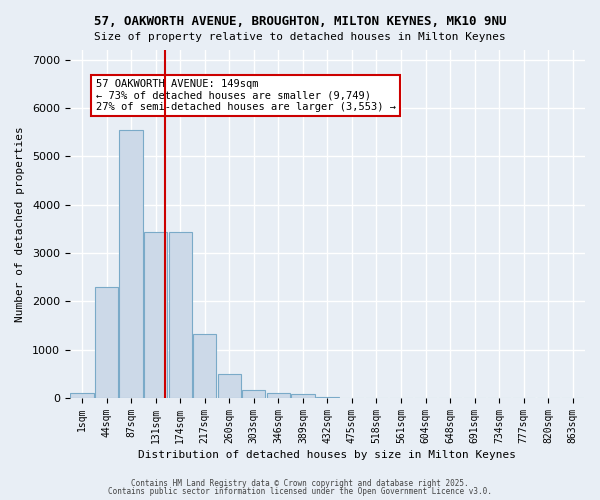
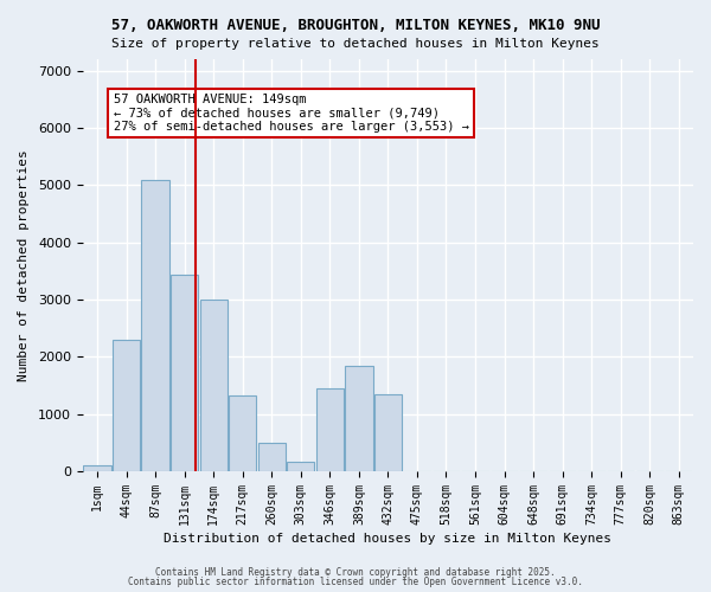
87sqm: 5550 -> 5100
174sqm: 3430 -> 3000
346sqm: 100 -> 1450
389sqm: 80 -> 1850
432sqm: 30 -> 1350
